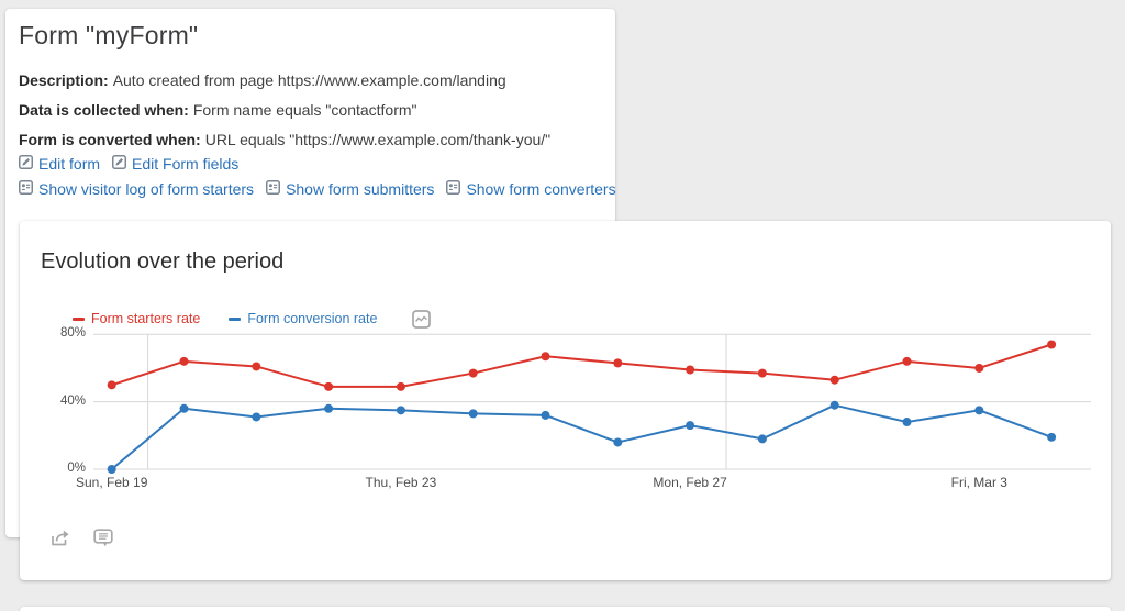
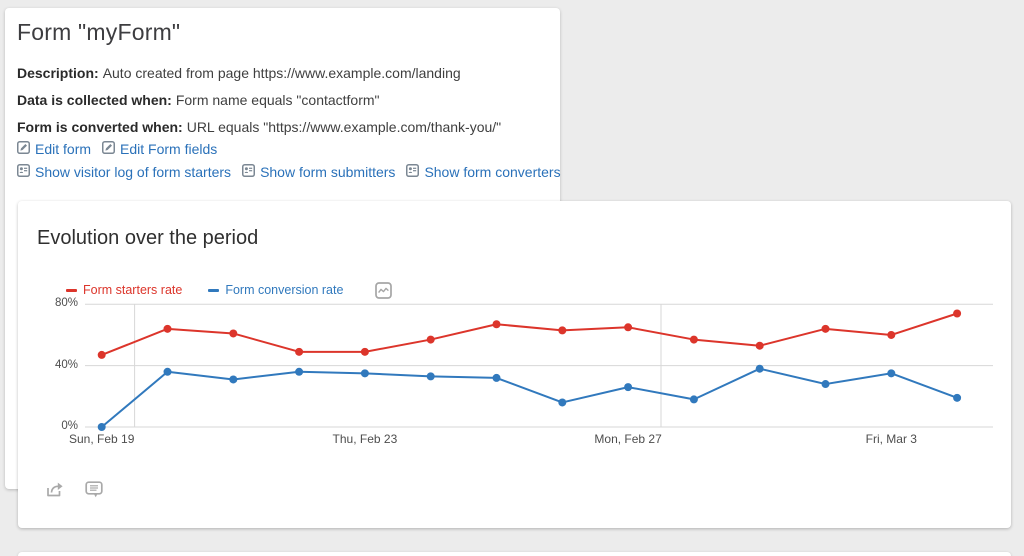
Form starters rate/Sun, Feb 19: 50% -> 47%
Form starters rate/Mon, Feb 27: 59% -> 65%
